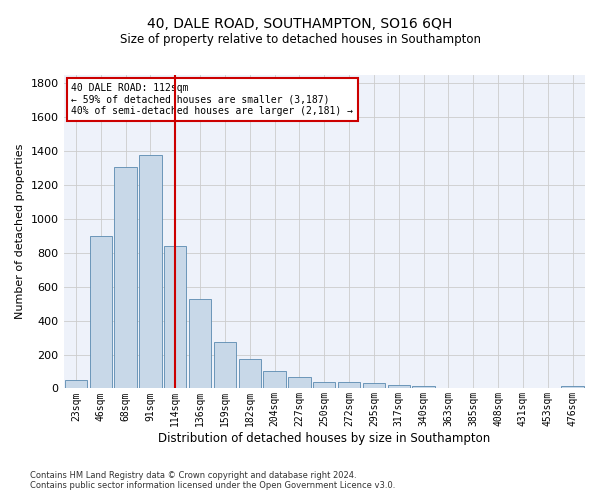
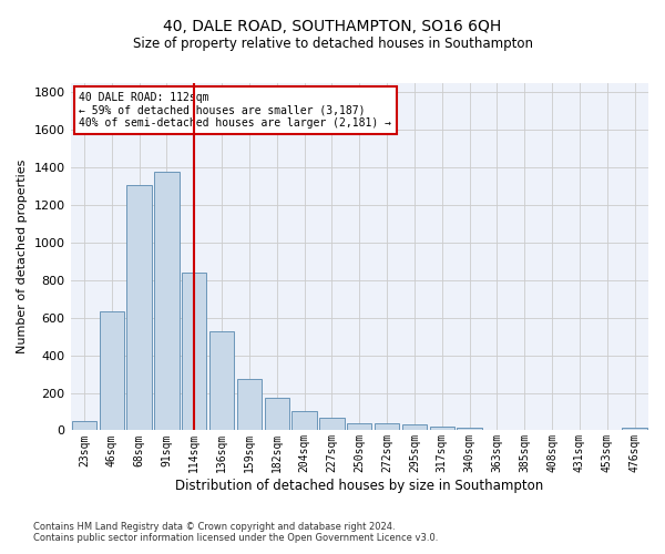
46sqm: 900 -> 640
